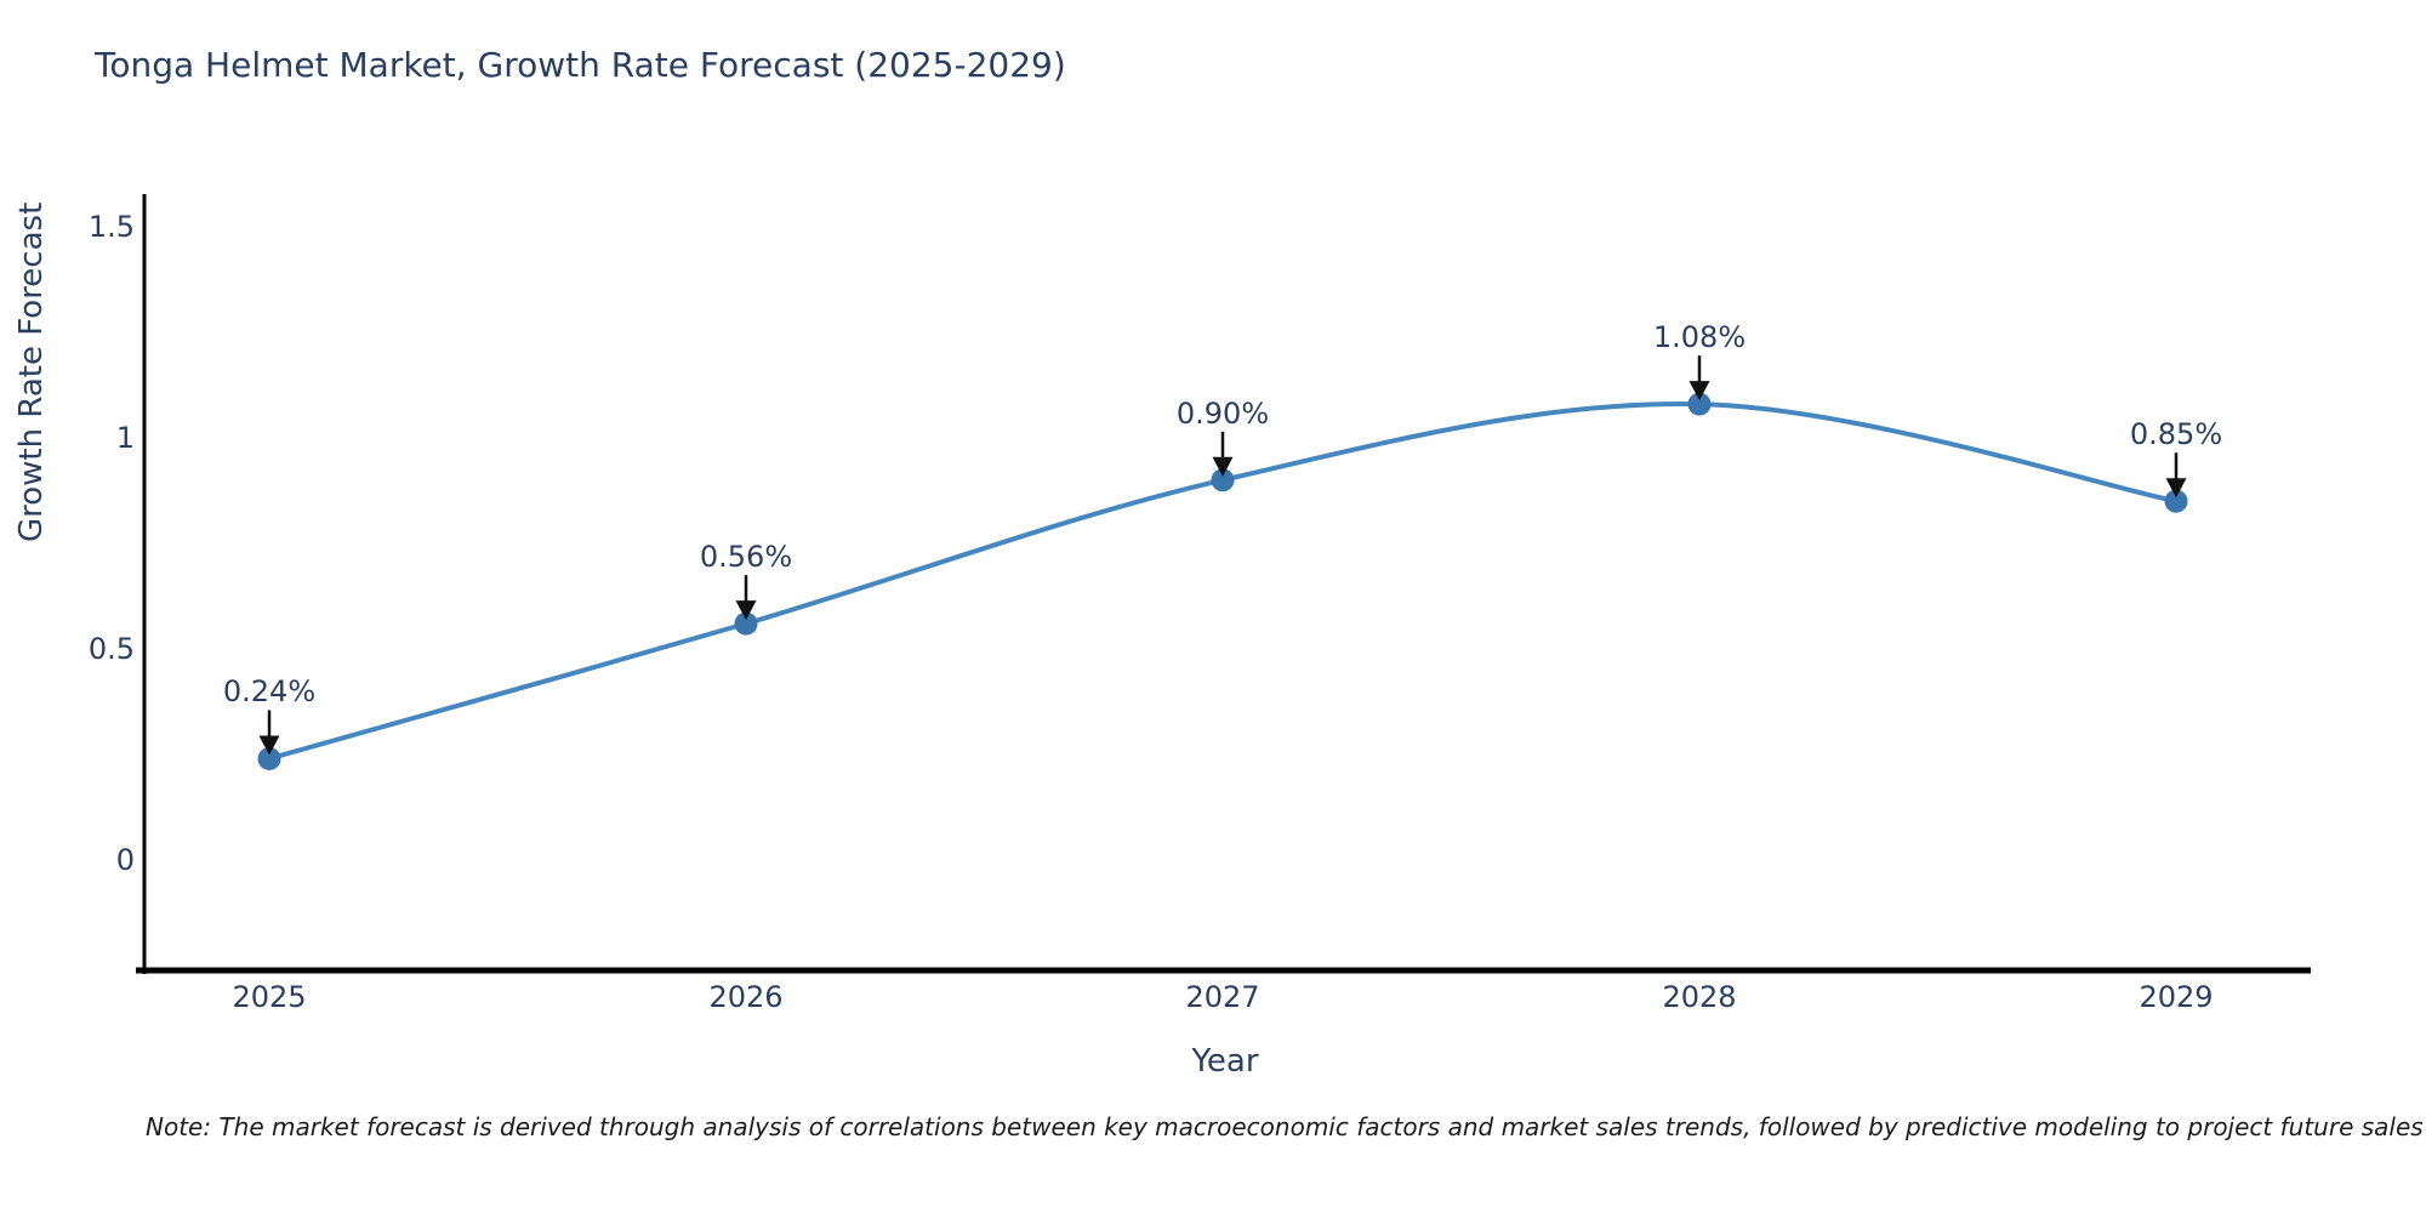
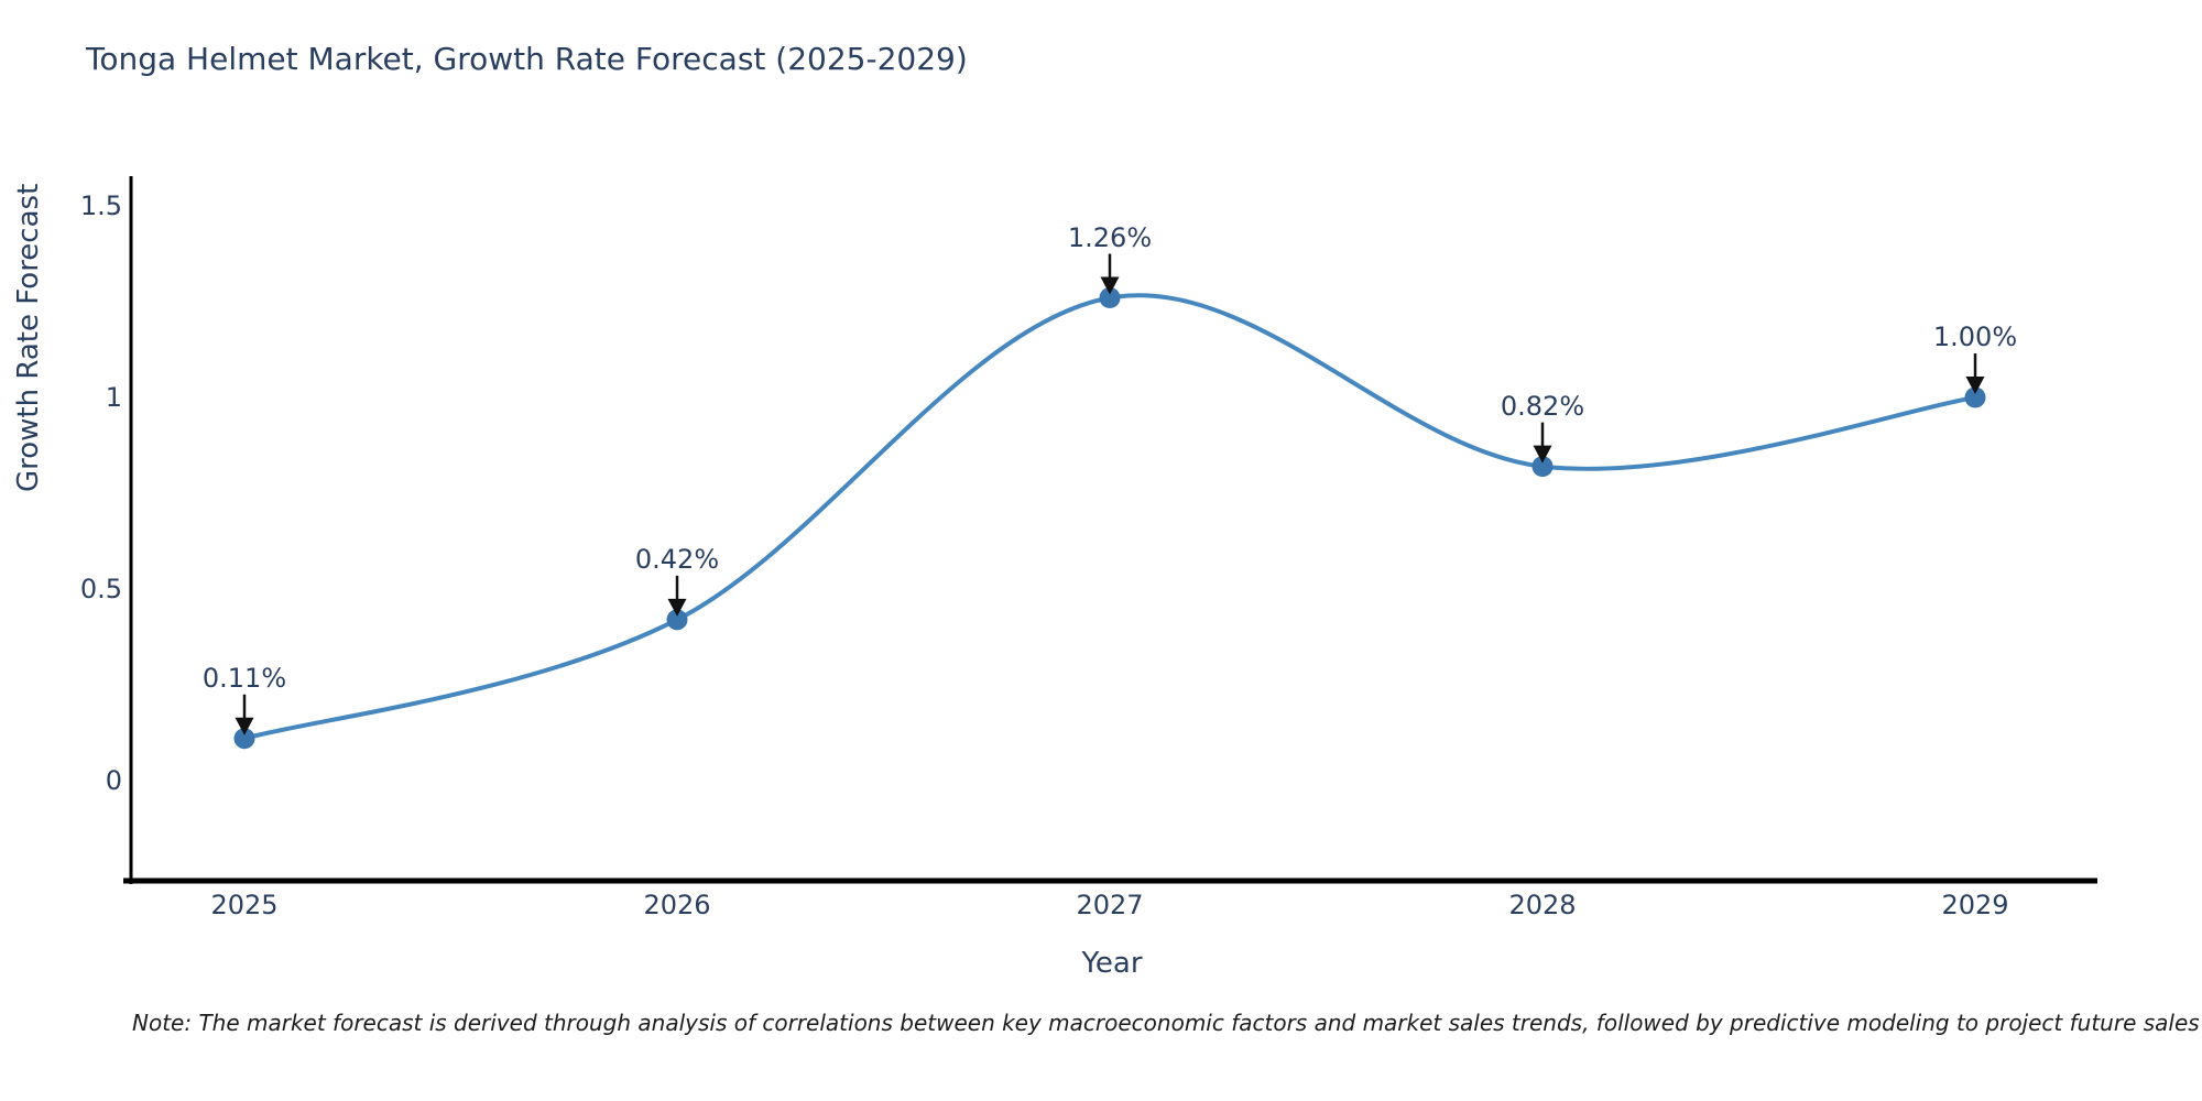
2025: 0.24% -> 0.11%
2026: 0.56% -> 0.42%
2027: 0.90% -> 1.26%
2028: 1.08% -> 0.82%
2029: 0.85% -> 1.00%
